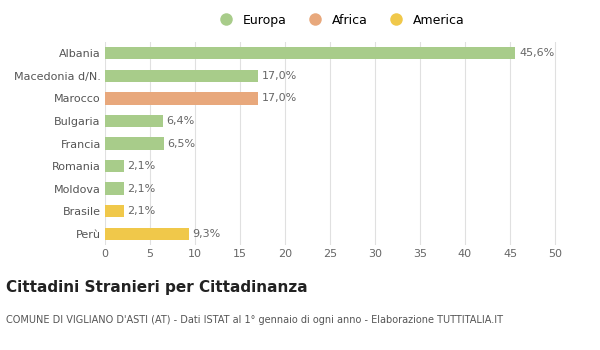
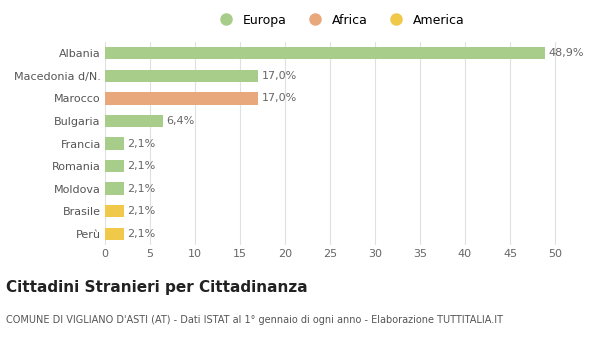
Albania: 45,6% -> 48,9%
Francia: 6,5% -> 2,1%
Perù: 9,3% -> 2,1%
